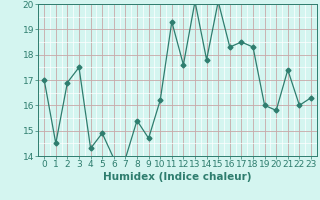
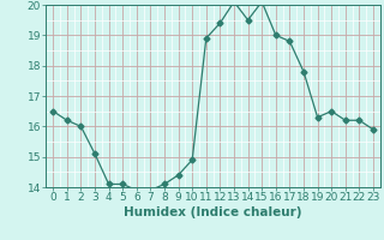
0: 17.0 -> 16.5
1: 14.5 -> 16.2
2: 16.9 -> 16.0
3: 17.5 -> 15.1
4: 14.3 -> 14.1
5: 14.9 -> 14.1
8: 15.4 -> 14.1
9: 14.7 -> 14.4
10: 16.2 -> 14.9
11: 19.3 -> 18.9
12: 17.6 -> 19.4
14: 17.8 -> 19.5
16: 18.3 -> 19.0
17: 18.5 -> 18.8
18: 18.3 -> 17.8
19: 16.0 -> 16.3
20: 15.8 -> 16.5
21: 17.4 -> 16.2
22: 16.0 -> 16.2
23: 16.3 -> 15.9
